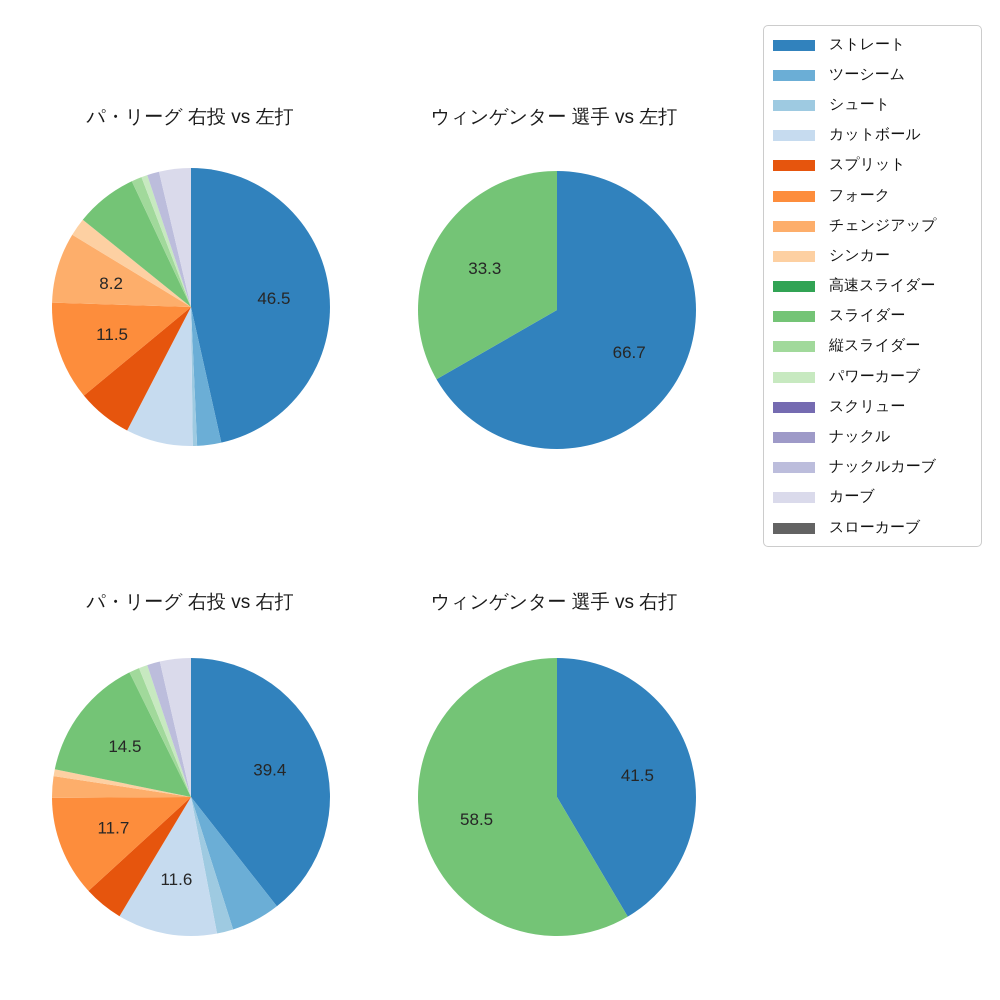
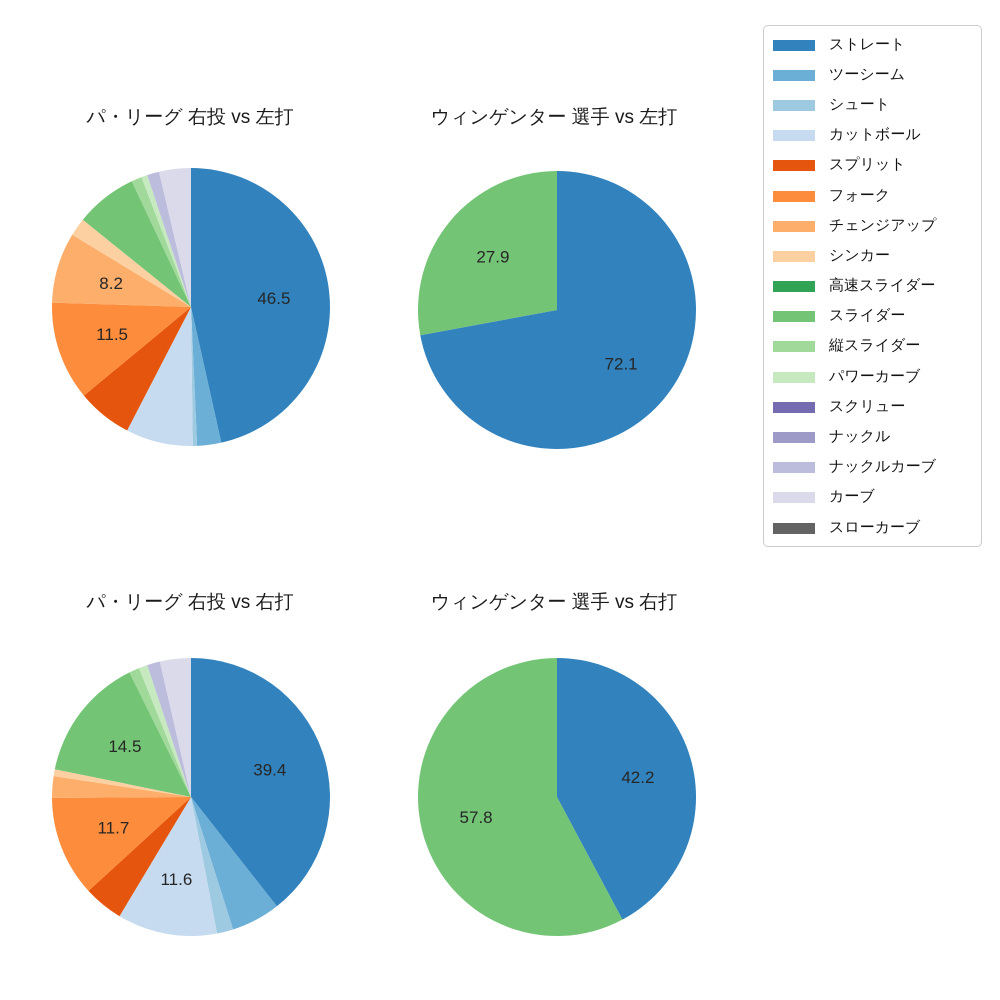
ウィンゲンター 選手 vs 左打/ストレート: 66.7 -> 72.1
ウィンゲンター 選手 vs 左打/スライダー: 33.3 -> 27.9
ウィンゲンター 選手 vs 右打/ストレート: 41.5 -> 42.2
ウィンゲンター 選手 vs 右打/スライダー: 58.5 -> 57.8
